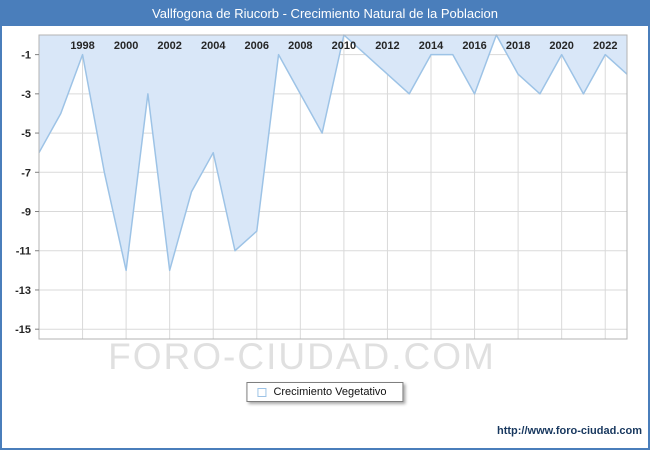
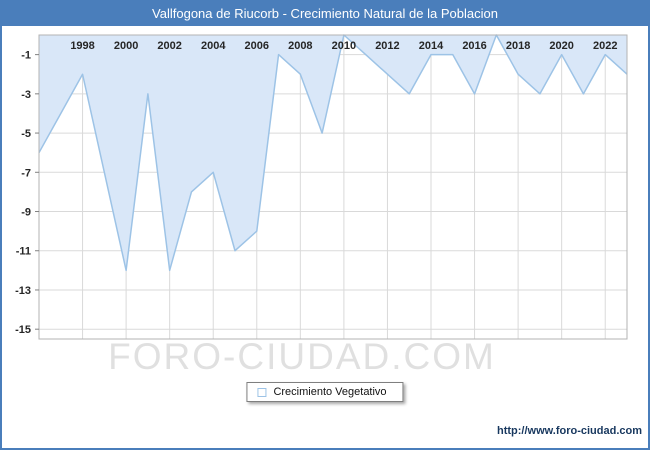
1998: -1 -> -2
2004: -6 -> -7
2008: -3 -> -2
